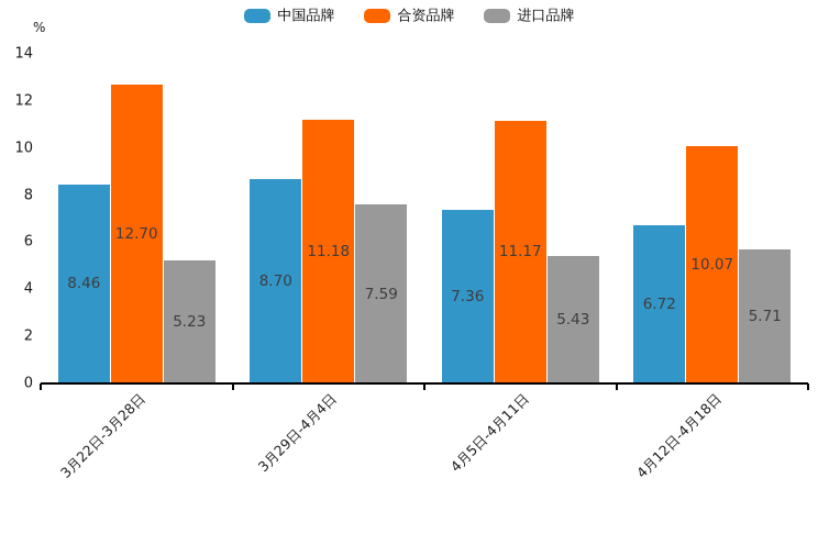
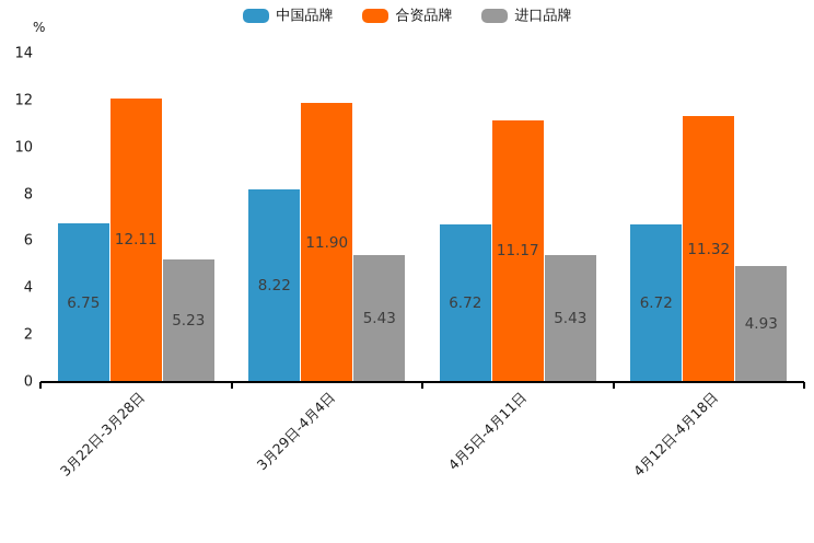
中国品牌/3月22日-3月28日: 8.46 -> 6.75
合资品牌/3月22日-3月28日: 12.70 -> 12.11
中国品牌/3月29日-4月4日: 8.70 -> 8.22
合资品牌/3月29日-4月4日: 11.18 -> 11.90
进口品牌/3月29日-4月4日: 7.59 -> 5.43
中国品牌/4月5日-4月11日: 7.36 -> 6.72
合资品牌/4月12日-4月18日: 10.07 -> 11.32
进口品牌/4月12日-4月18日: 5.71 -> 4.93
